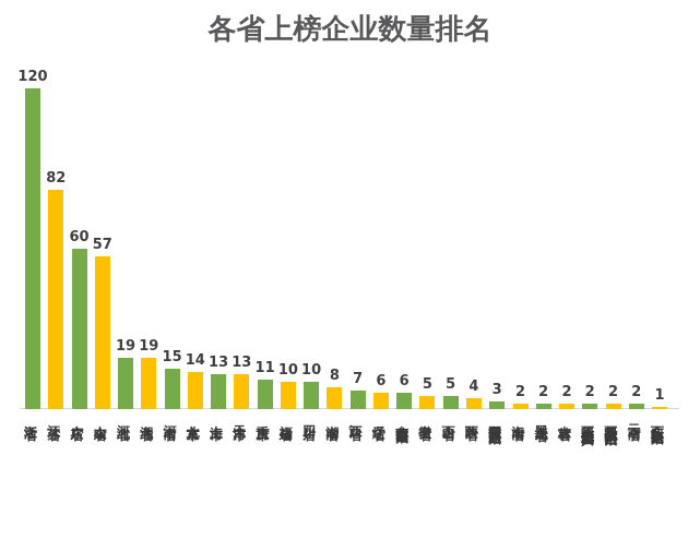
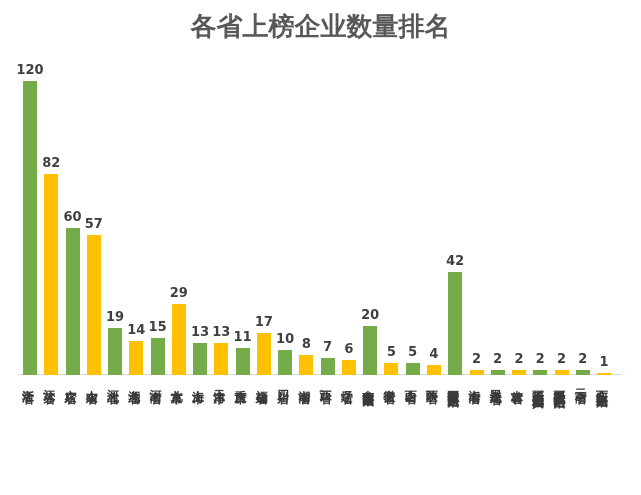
湖北省: 19 -> 14
北京市: 14 -> 29
福建省: 10 -> 17
内蒙古自治区: 6 -> 20
宁夏回族自治区: 3 -> 42
